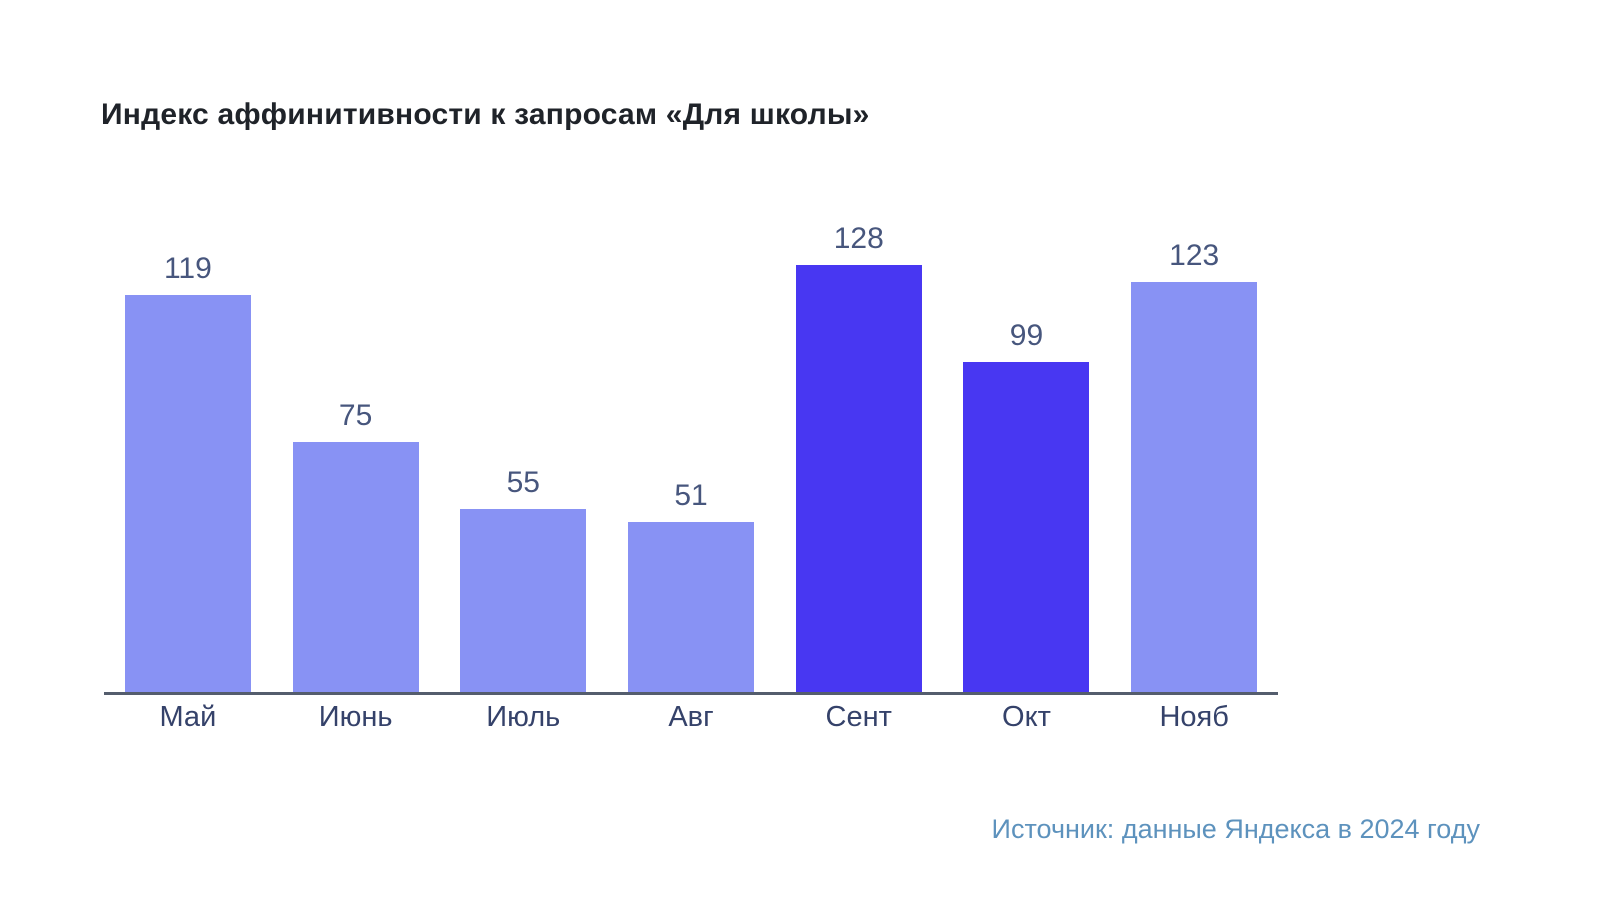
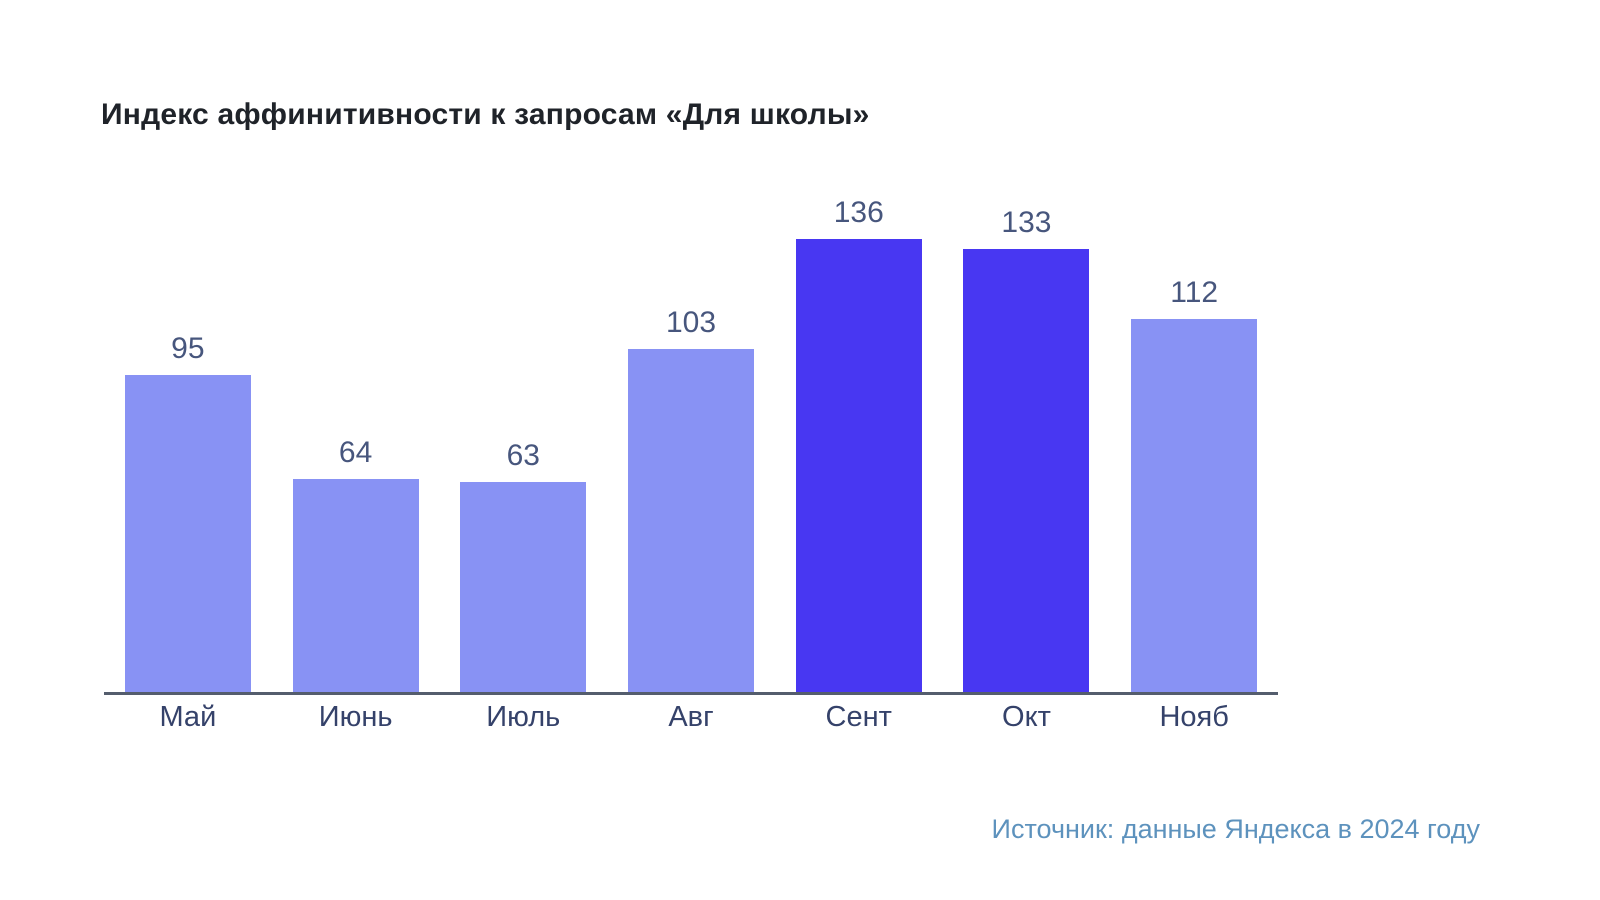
Май: 119 -> 95
Июнь: 75 -> 64
Июль: 55 -> 63
Авг: 51 -> 103
Сент: 128 -> 136
Окт: 99 -> 133
Нояб: 123 -> 112
